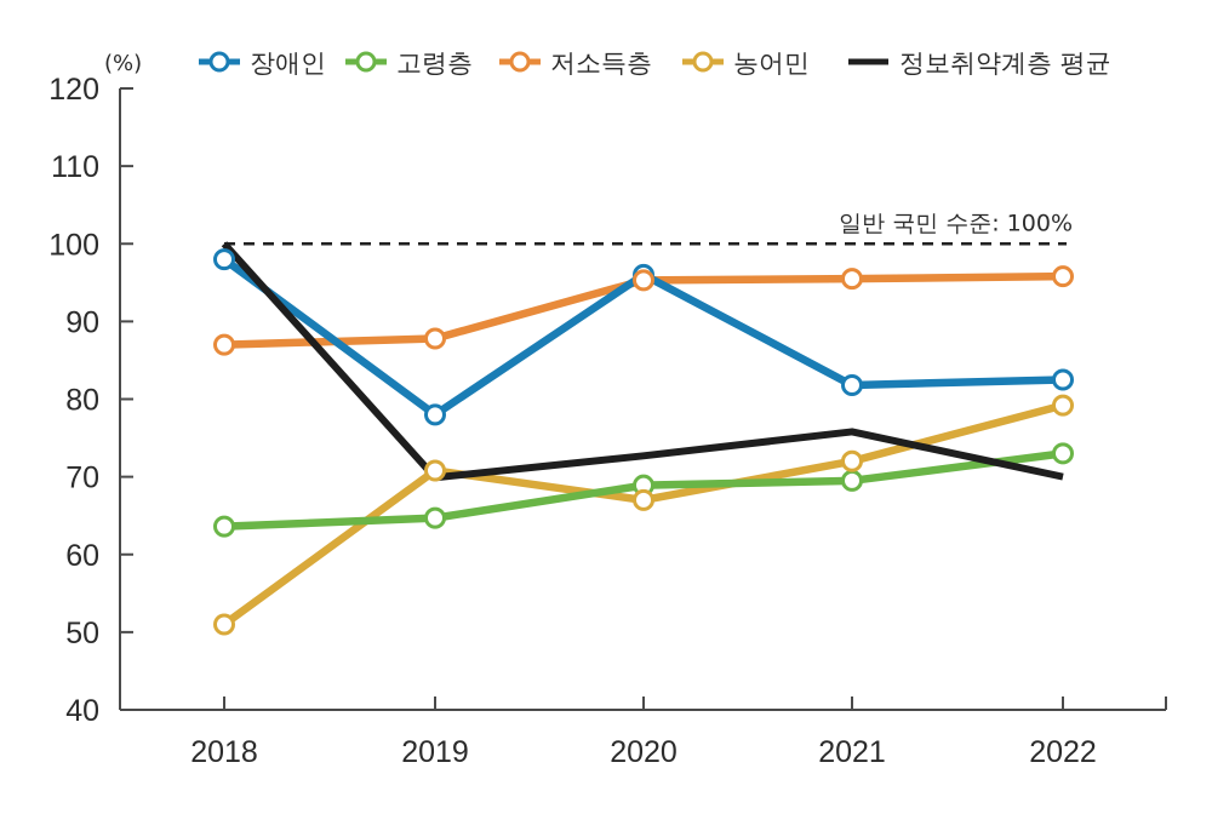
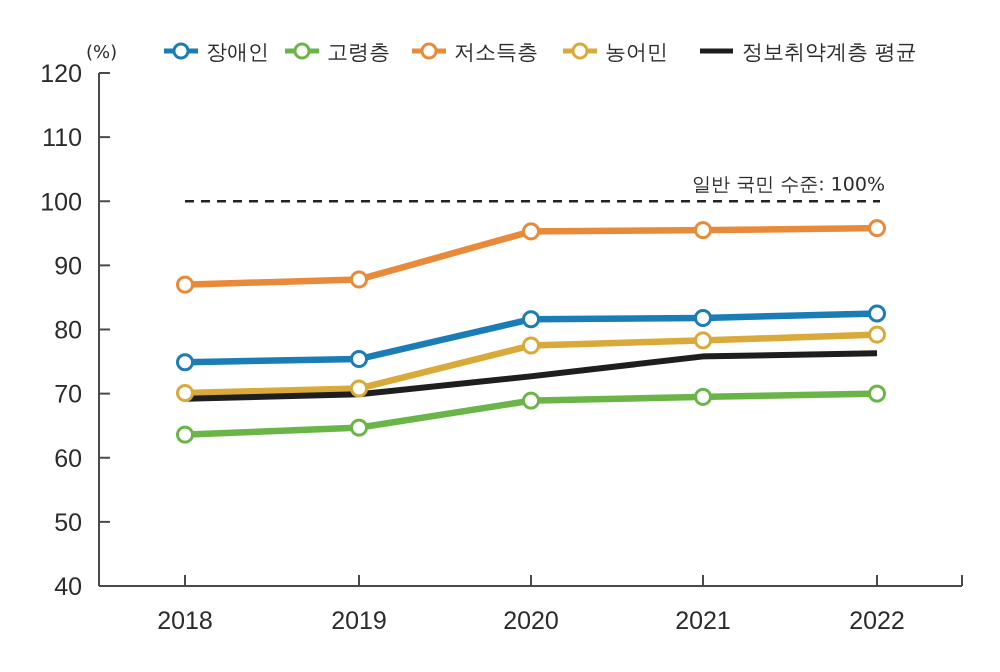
장애인/2018: 98 -> 75
농어민/2018: 51 -> 70
정보취약계층 평균/2018: 100 -> 69
장애인/2019: 78 -> 75
장애인/2020: 96 -> 82
농어민/2020: 67 -> 78
농어민/2021: 72 -> 78
고령층/2022: 73 -> 70
정보취약계층 평균/2022: 70 -> 76
